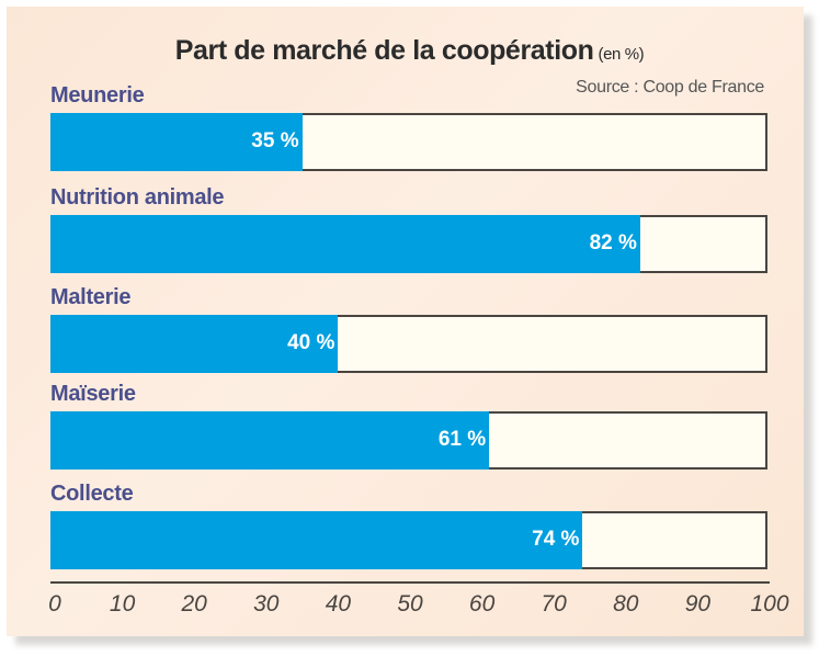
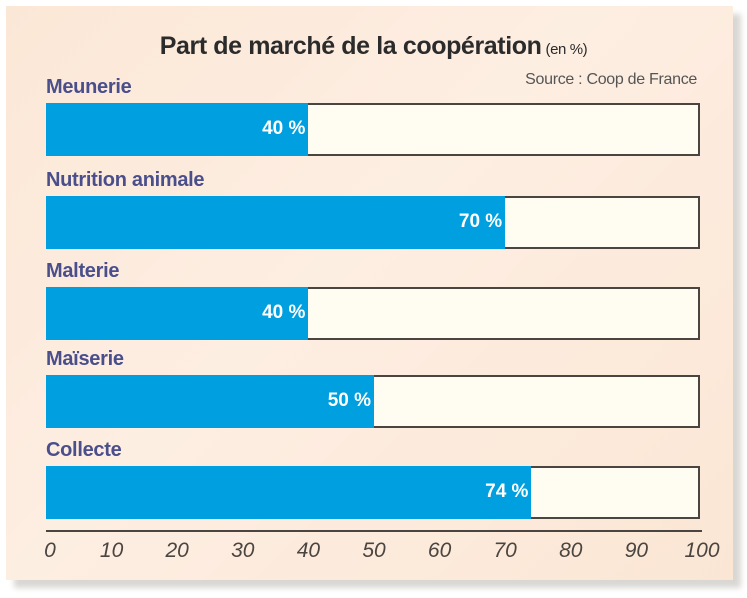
Meunerie: 35 -> 40
Nutrition animale: 82 -> 70
Maïserie: 61 -> 50
